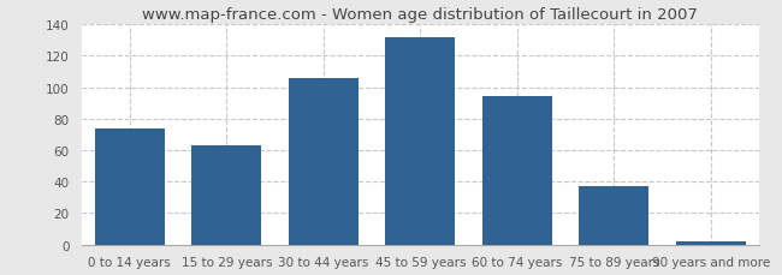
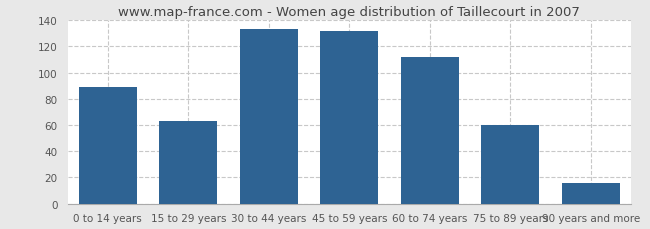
0 to 14 years: 74 -> 89
30 to 44 years: 106 -> 133
60 to 74 years: 94 -> 112
75 to 89 years: 37 -> 60
90 years and more: 2 -> 16
